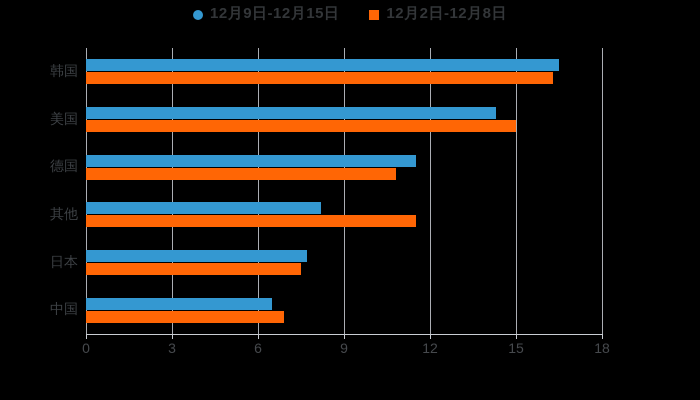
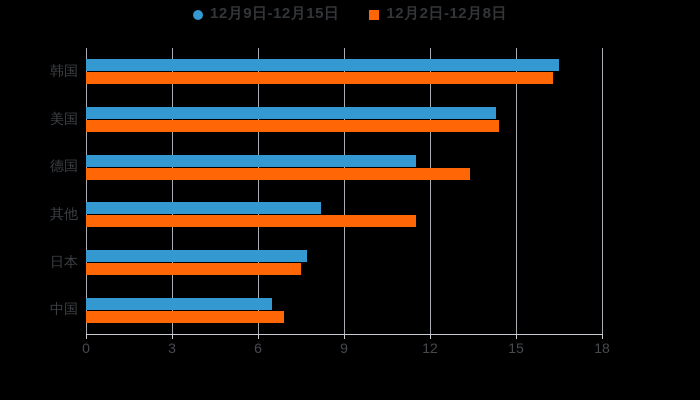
12月2日-12月8日/美国: 15.0 -> 14.4
12月2日-12月8日/德国: 10.8 -> 13.4
